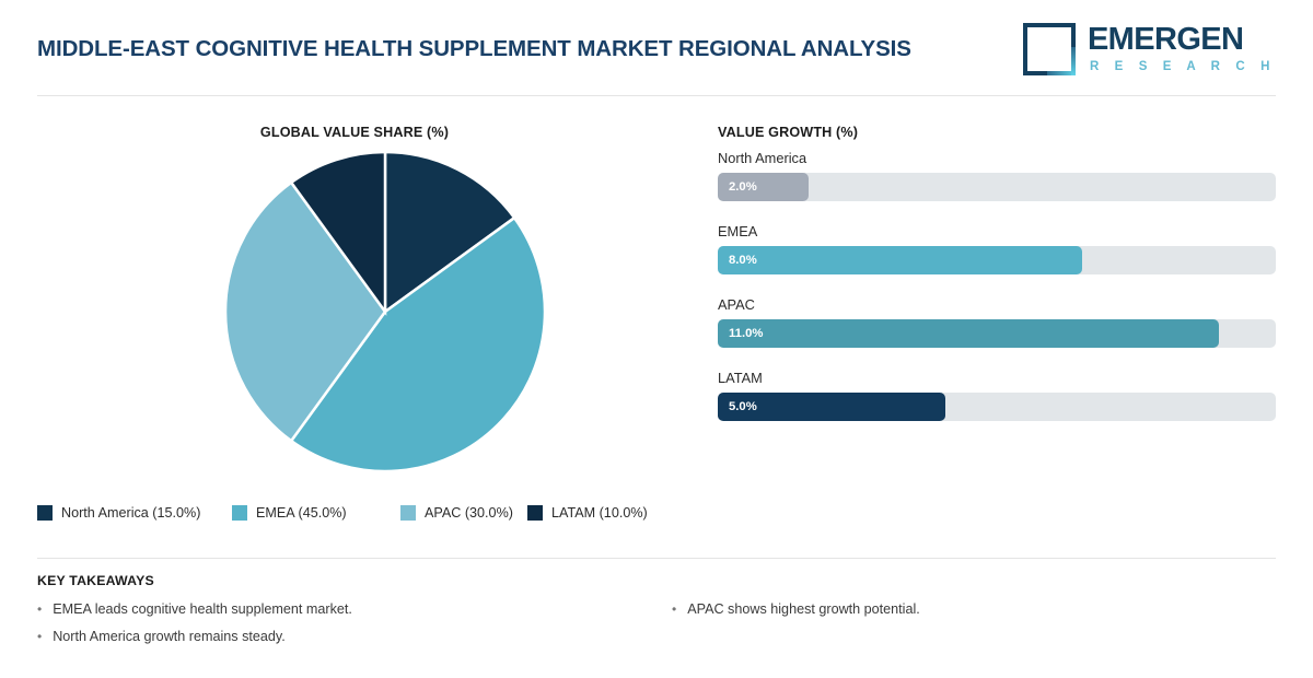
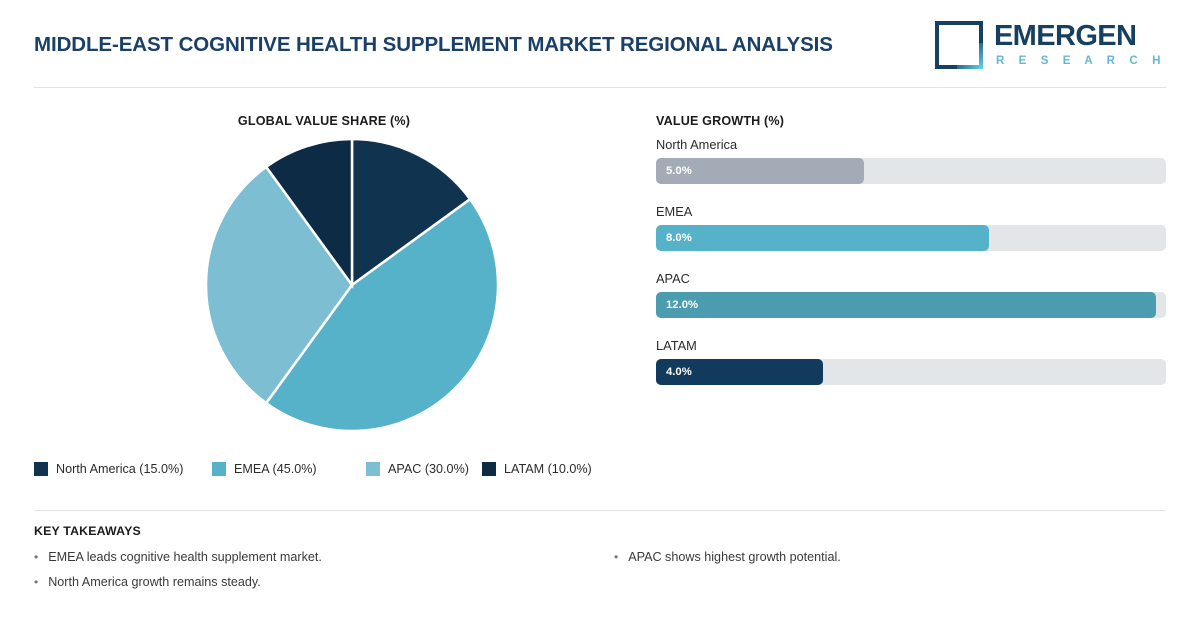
VALUE GROWTH (%)/North America: 2.0% -> 5.0%
VALUE GROWTH (%)/APAC: 11.0% -> 12.0%
VALUE GROWTH (%)/LATAM: 5.0% -> 4.0%
